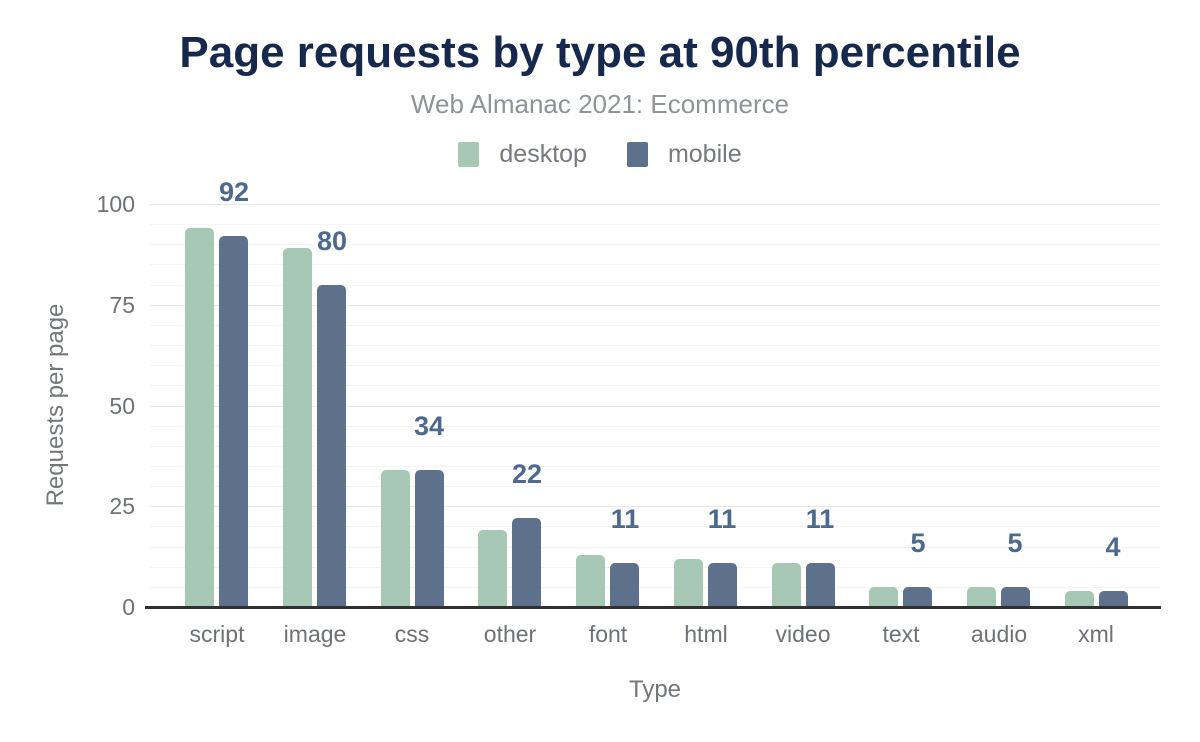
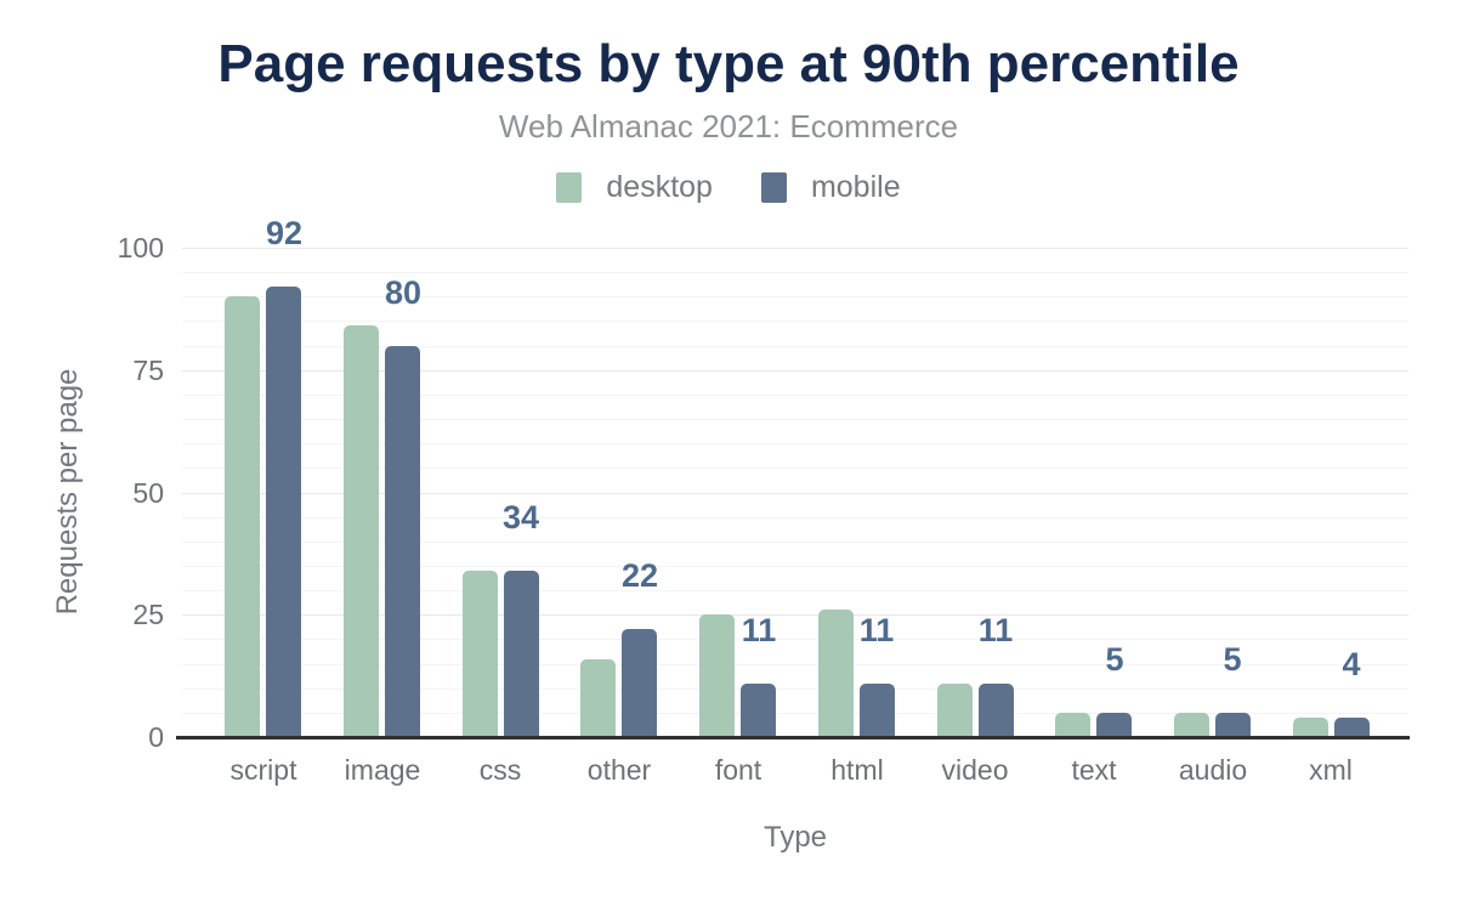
desktop/script: 94 -> 90
desktop/image: 89 -> 84
desktop/other: 19 -> 16
desktop/font: 13 -> 25
desktop/html: 12 -> 26
